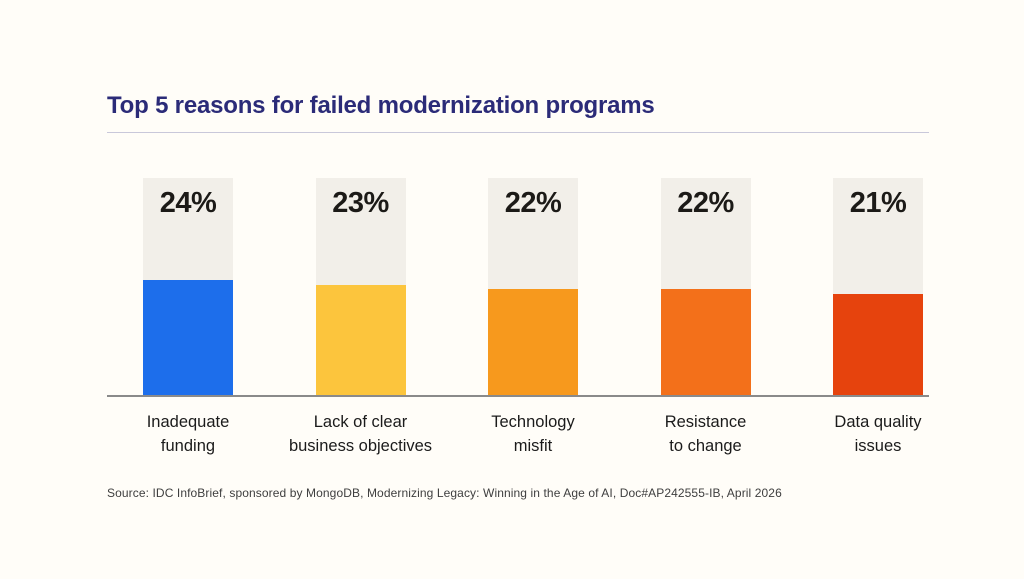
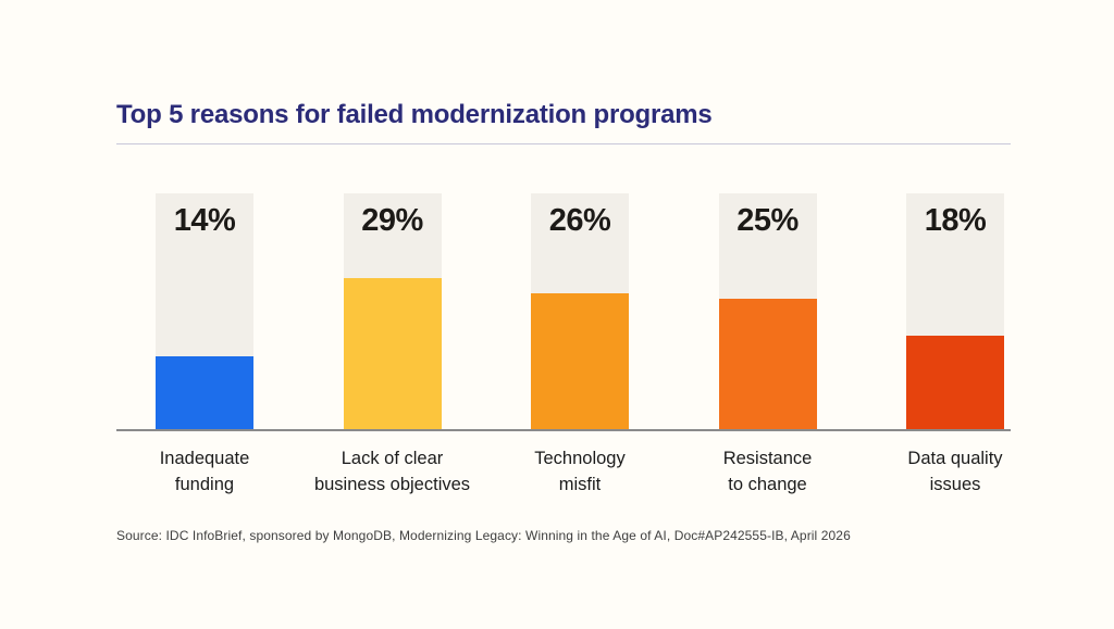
Inadequate funding: 24% -> 14%
Lack of clear business objectives: 23% -> 29%
Technology misfit: 22% -> 26%
Resistance to change: 22% -> 25%
Data quality issues: 21% -> 18%
